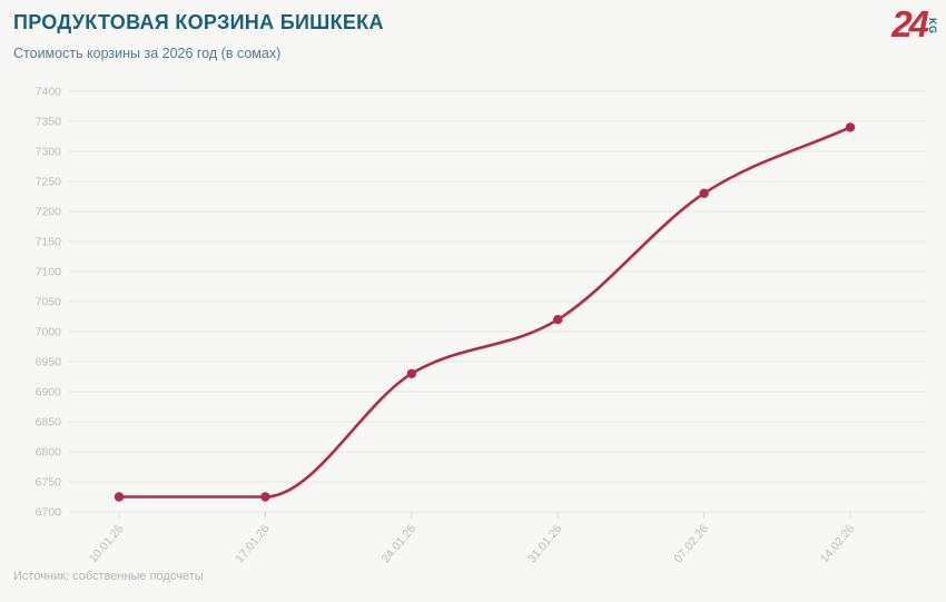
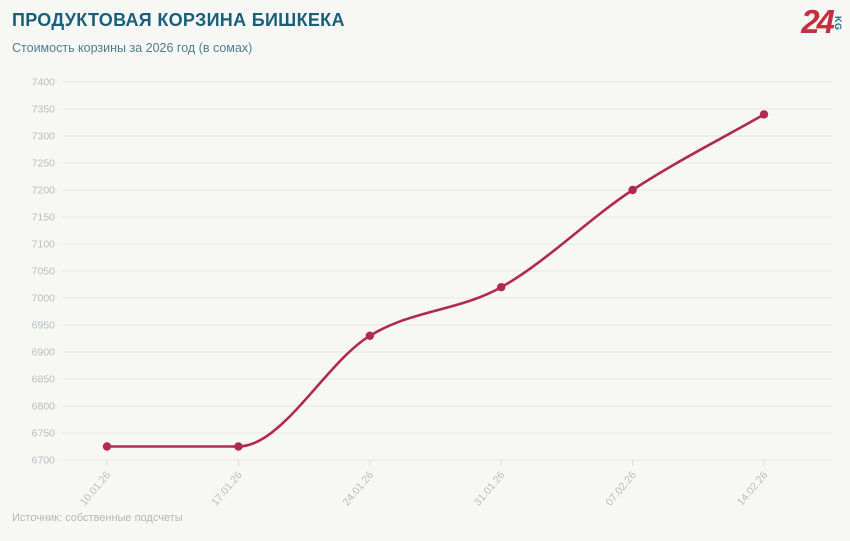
07.02.26: 7230 -> 7200
